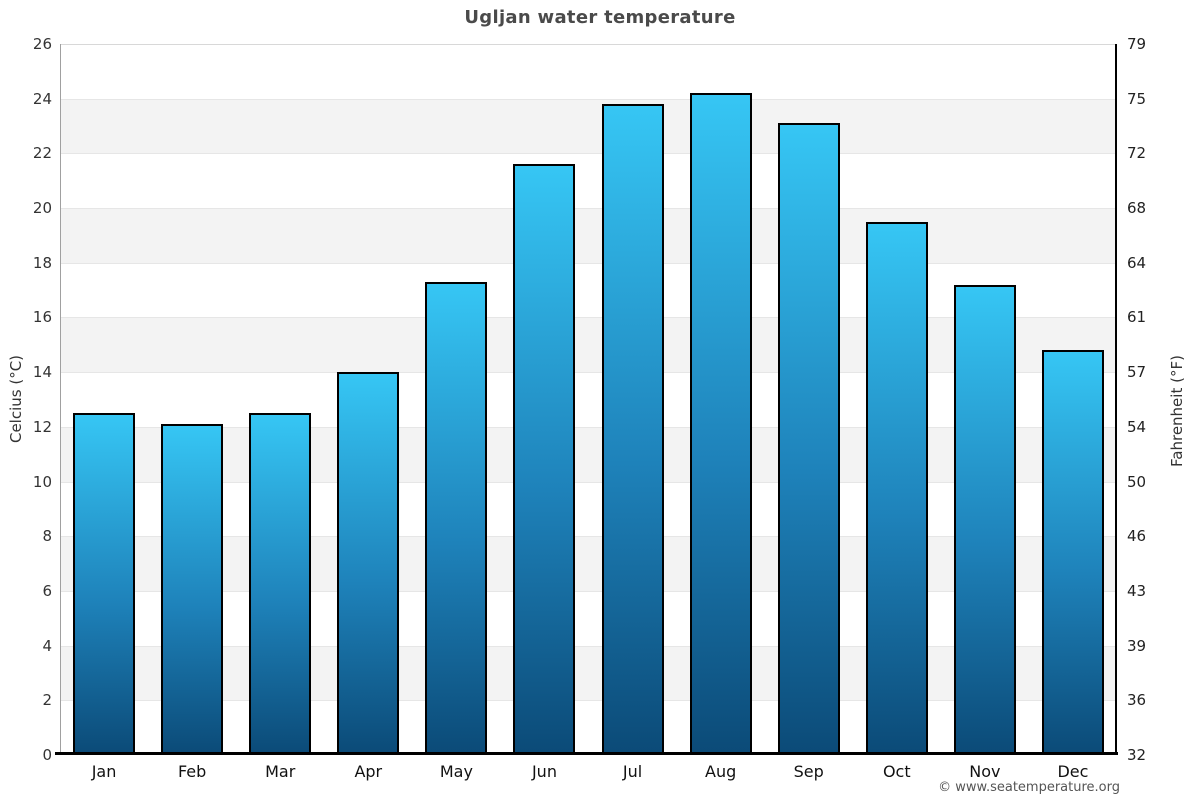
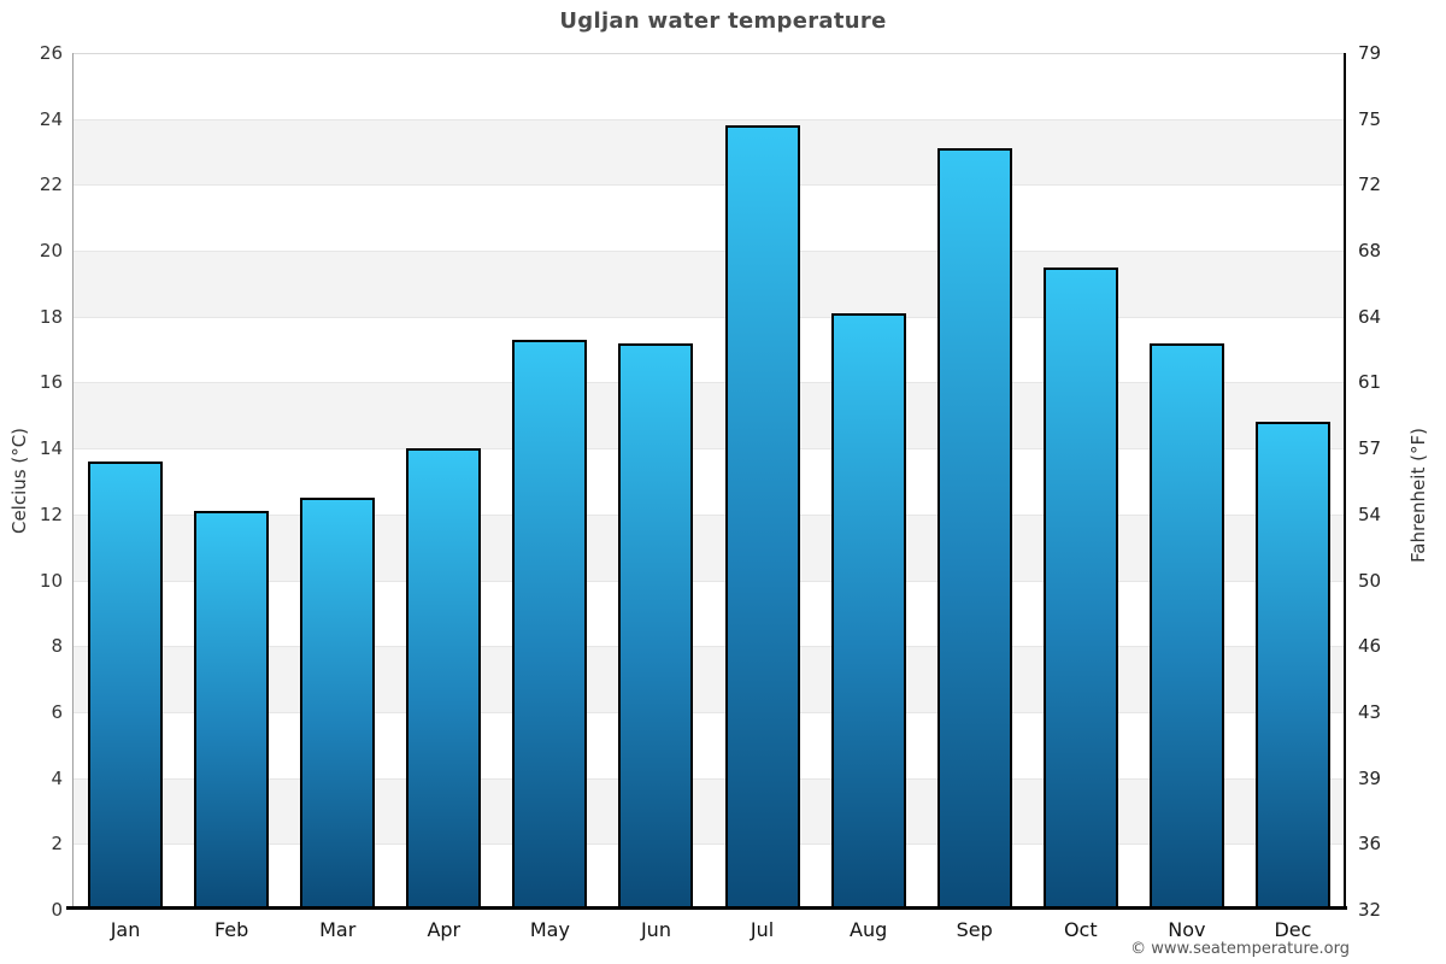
Jan: 12.5 -> 13.6
Jun: 21.6 -> 17.2
Aug: 24.2 -> 18.1
